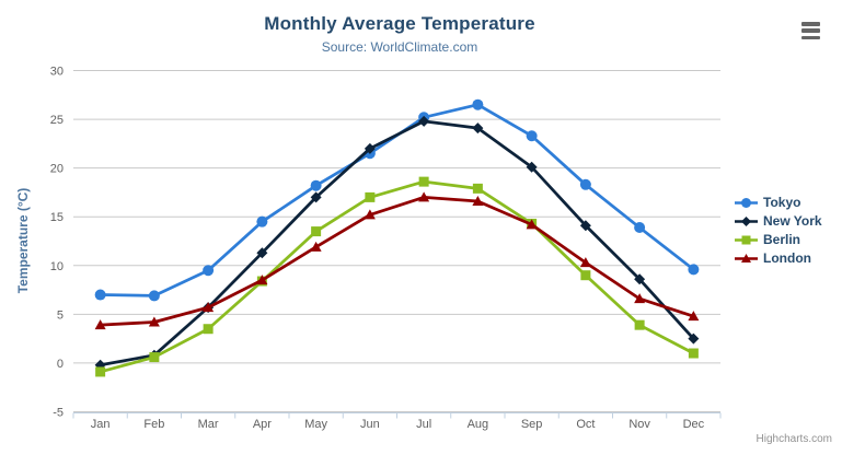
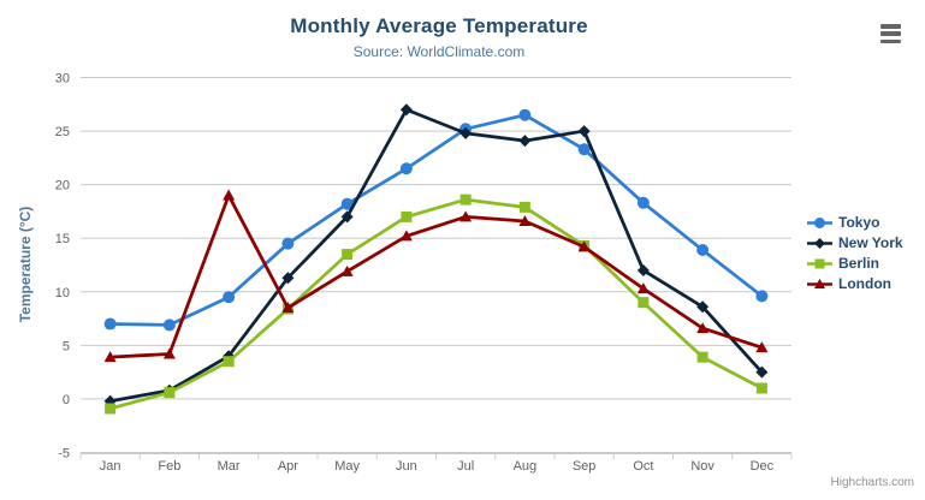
New York/Mar: 6 -> 4
London/Mar: 6 -> 19
New York/Jun: 22 -> 27
New York/Sep: 20 -> 25
New York/Oct: 14 -> 12
